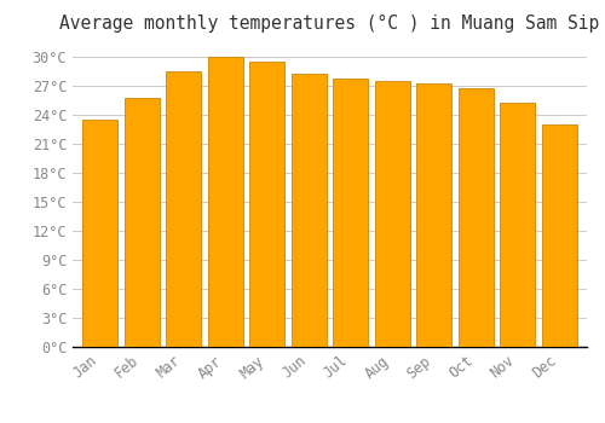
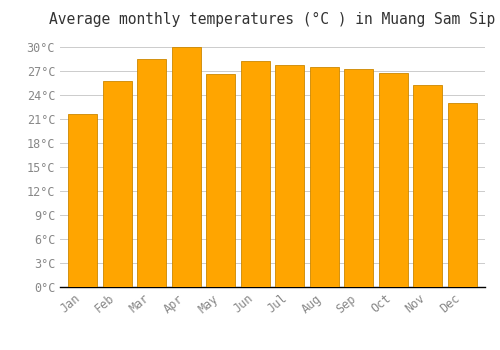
Jan: 23.5°C -> 21.6°C
May: 29.5°C -> 26.6°C
